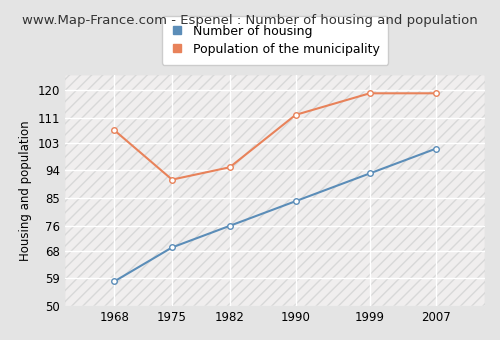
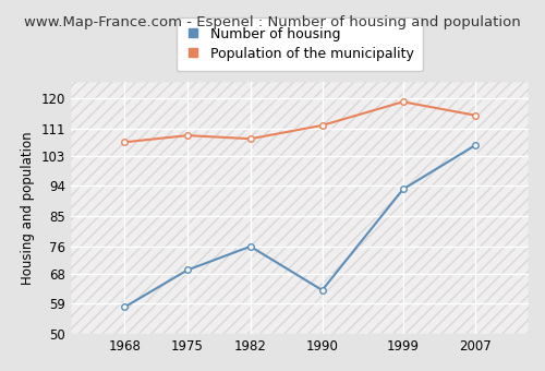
Population of the municipality/1975: 91 -> 109
Population of the municipality/1982: 95 -> 108
Number of housing/1990: 84 -> 63
Number of housing/2007: 101 -> 106
Population of the municipality/2007: 119 -> 115
